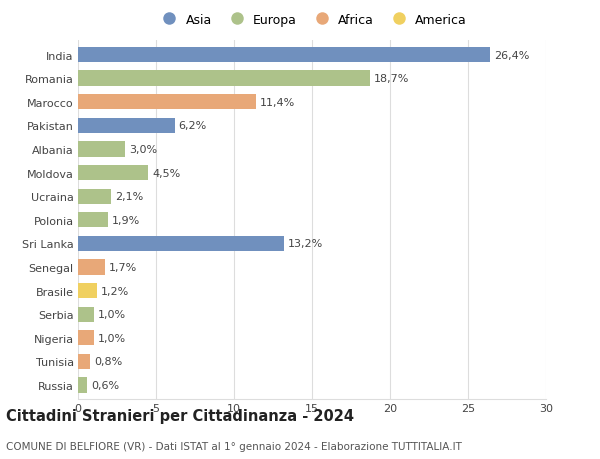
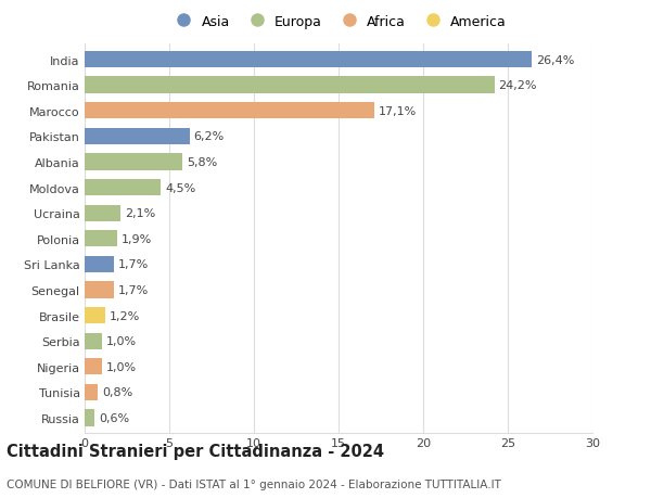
Romania: 18,7% -> 24,2%
Marocco: 11,4% -> 17,1%
Albania: 3,0% -> 5,8%
Sri Lanka: 13,2% -> 1,7%
